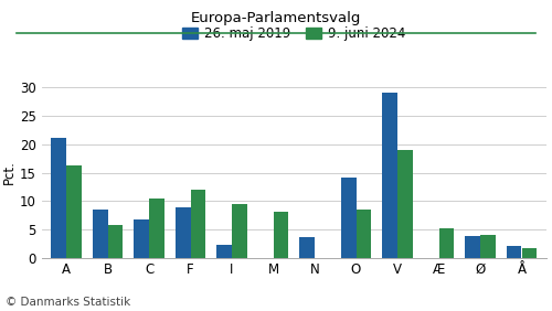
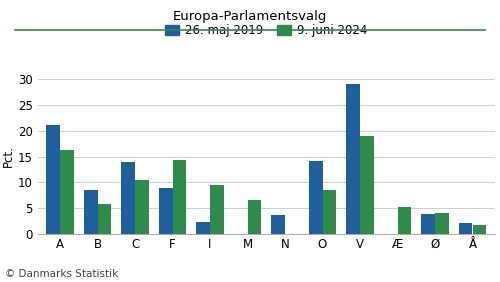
26. maj 2019/C: 6.7 -> 14.0
9. juni 2024/F: 12.1 -> 14.4
9. juni 2024/M: 8.2 -> 6.6
